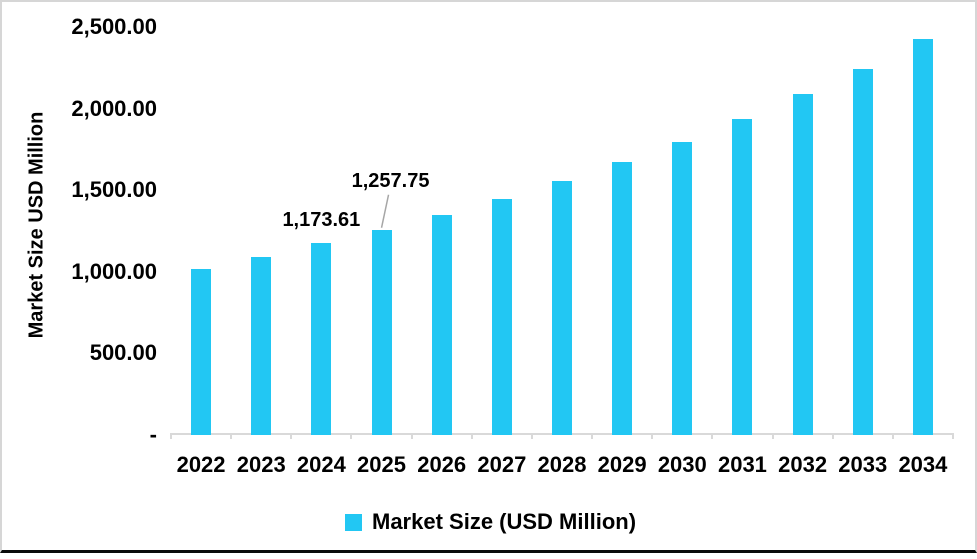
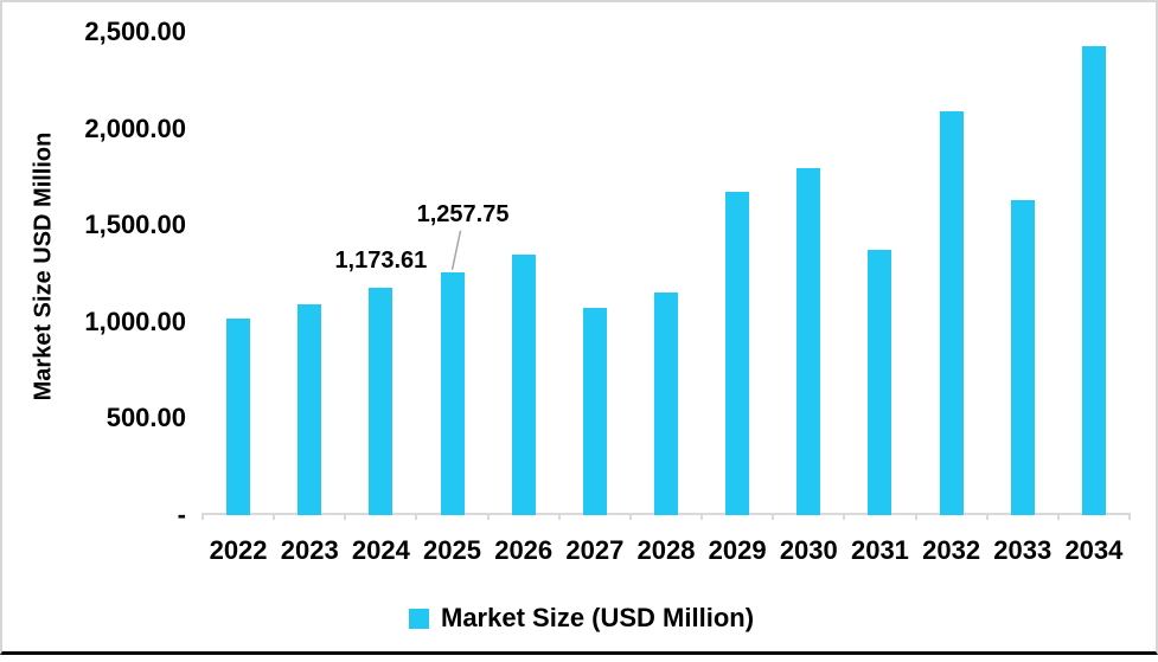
2027: 1450 -> 1070
2028: 1560 -> 1150
2031: 1930 -> 1370
2033: 2240 -> 1630
